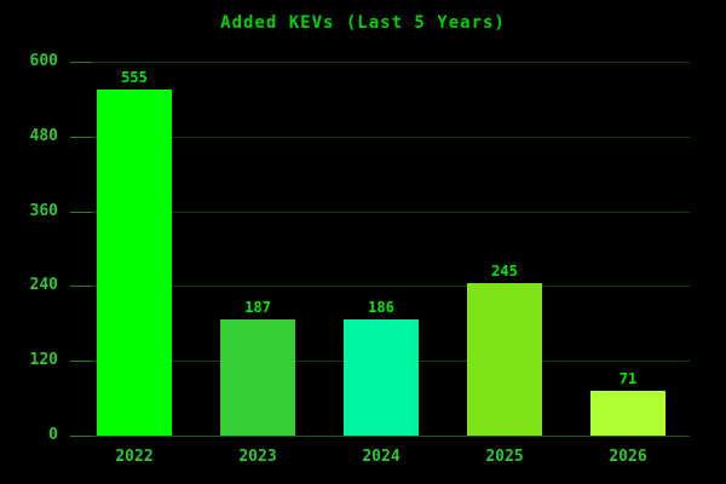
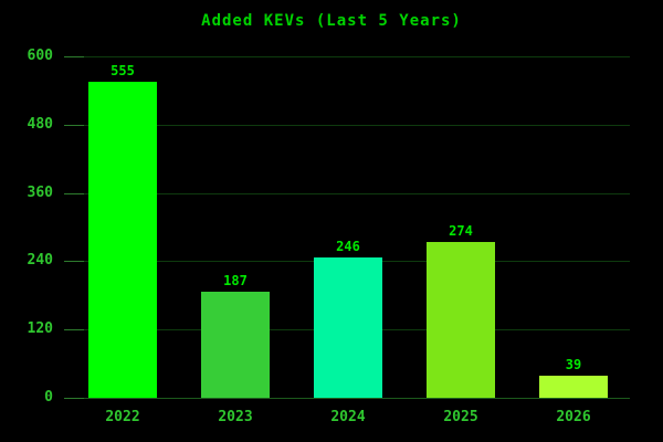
2024: 186 -> 246
2025: 245 -> 274
2026: 71 -> 39
